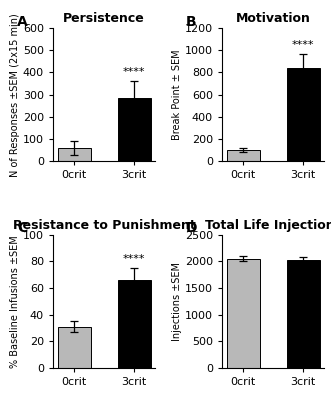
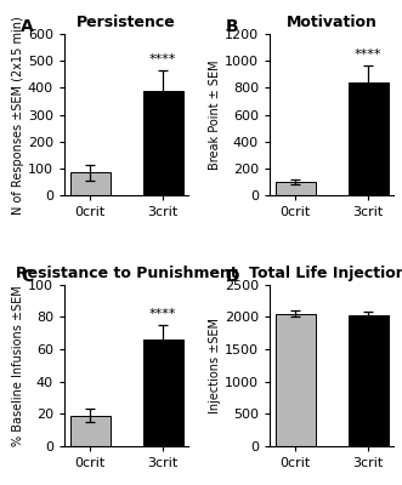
Persistence/0crit: 60 -> 85
Persistence/3crit: 285 -> 390
Resistance to Punishment/0crit: 31 -> 19
